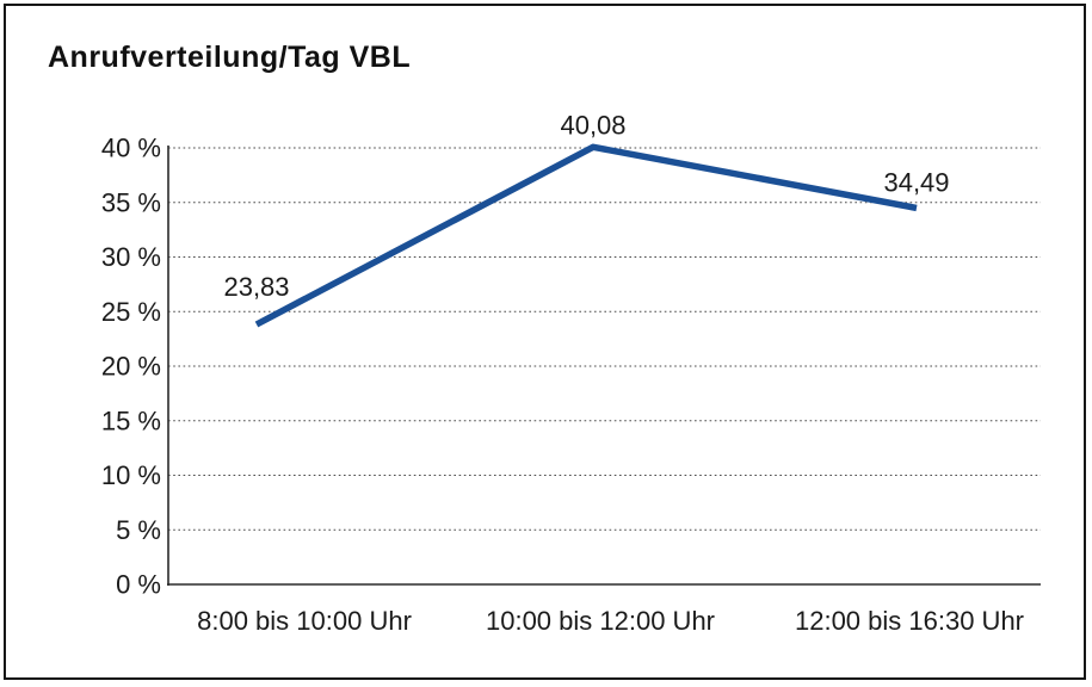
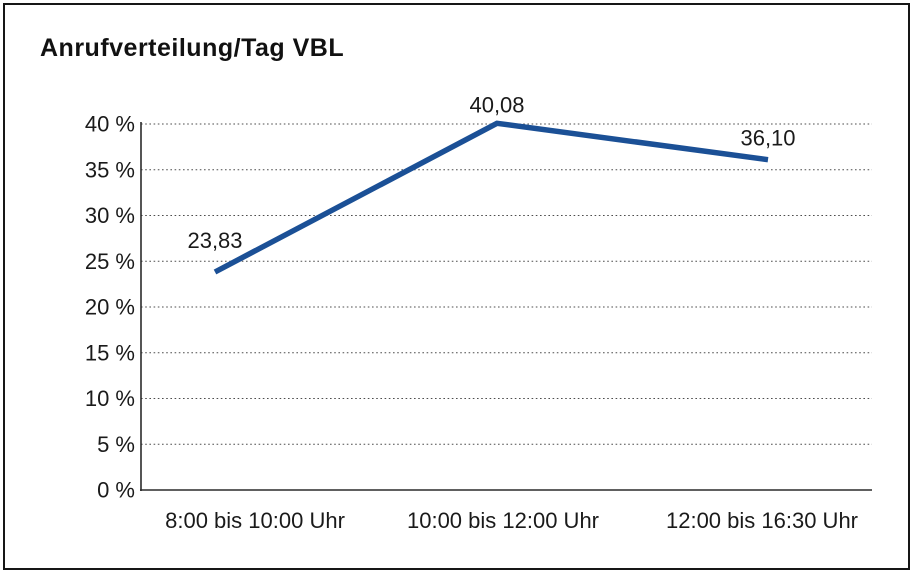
12:00 bis 16:30 Uhr: 34,49 -> 36,10
